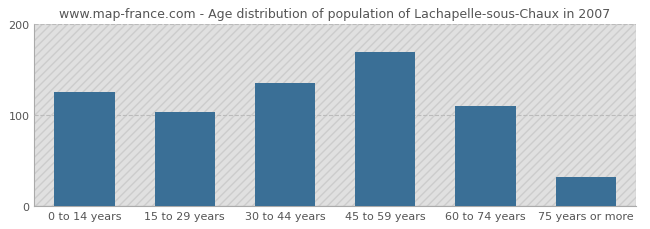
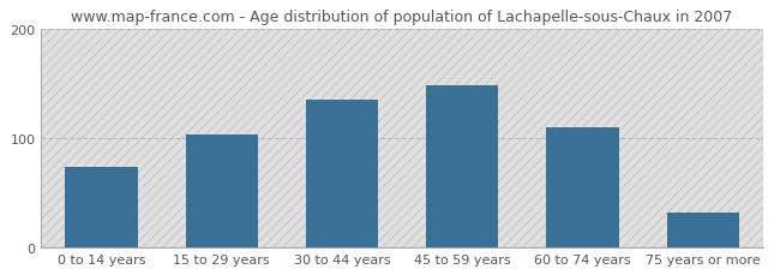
0 to 14 years: 125 -> 74
45 to 59 years: 170 -> 148
